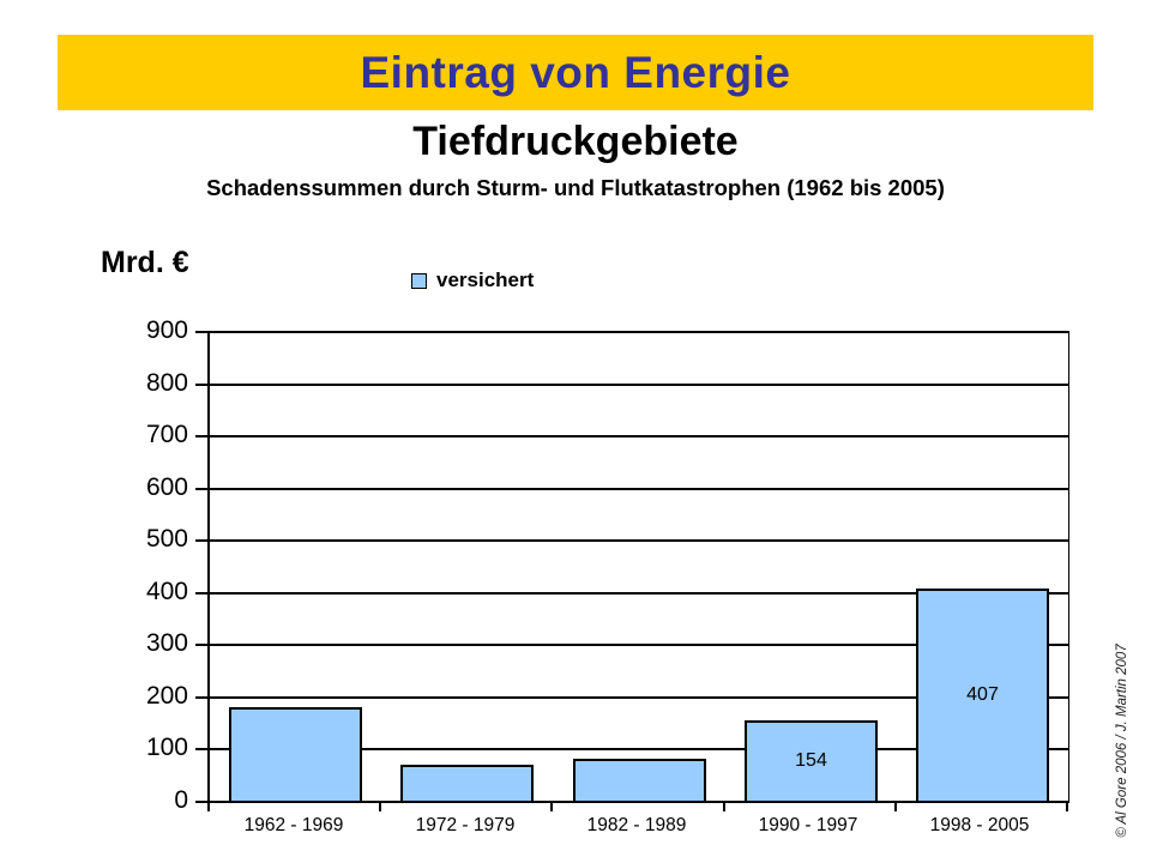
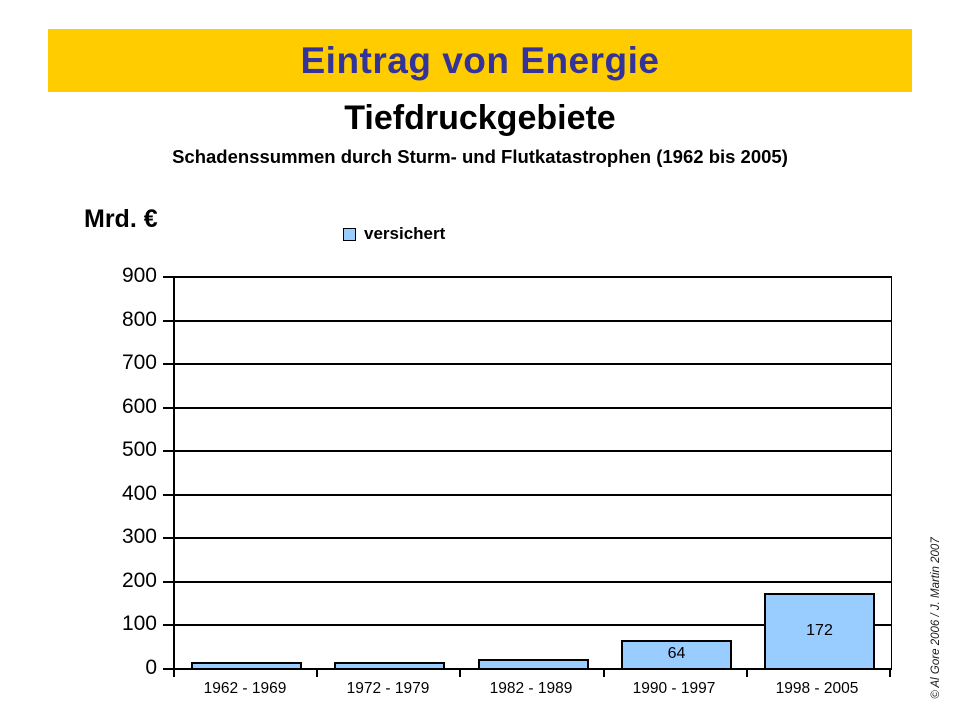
1962 - 1969: 180 -> 10
1972 - 1979: 70 -> 10
1982 - 1989: 80 -> 20
1990 - 1997: 154 -> 64
1998 - 2005: 407 -> 172
